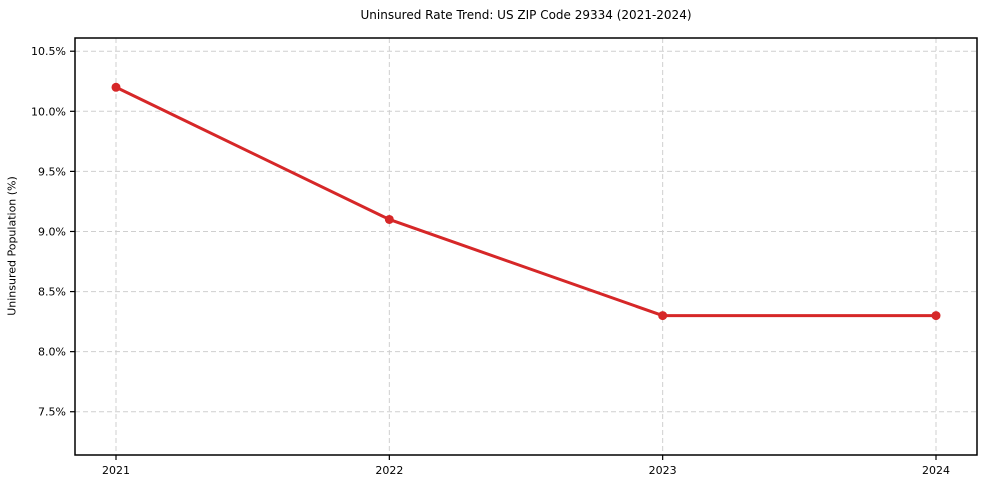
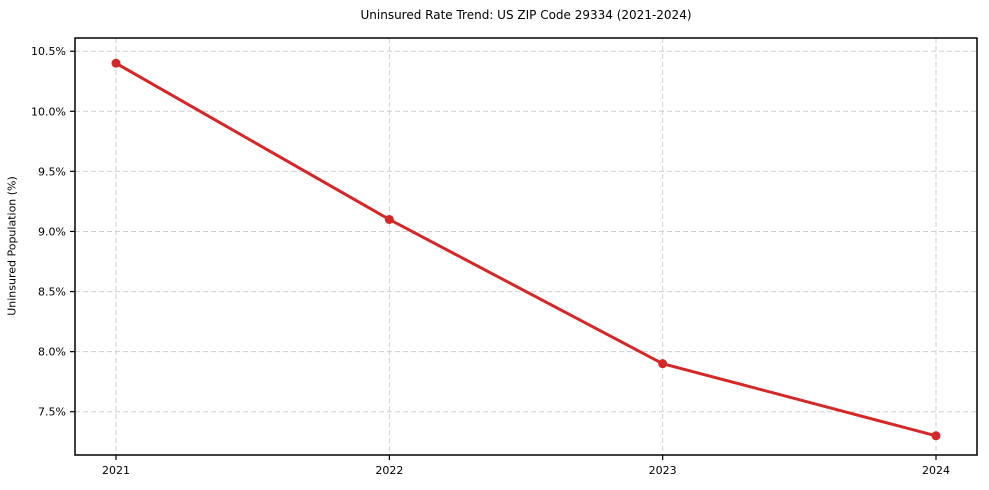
2021: 10.2% -> 10.4%
2023: 8.3% -> 7.9%
2024: 8.3% -> 7.3%
